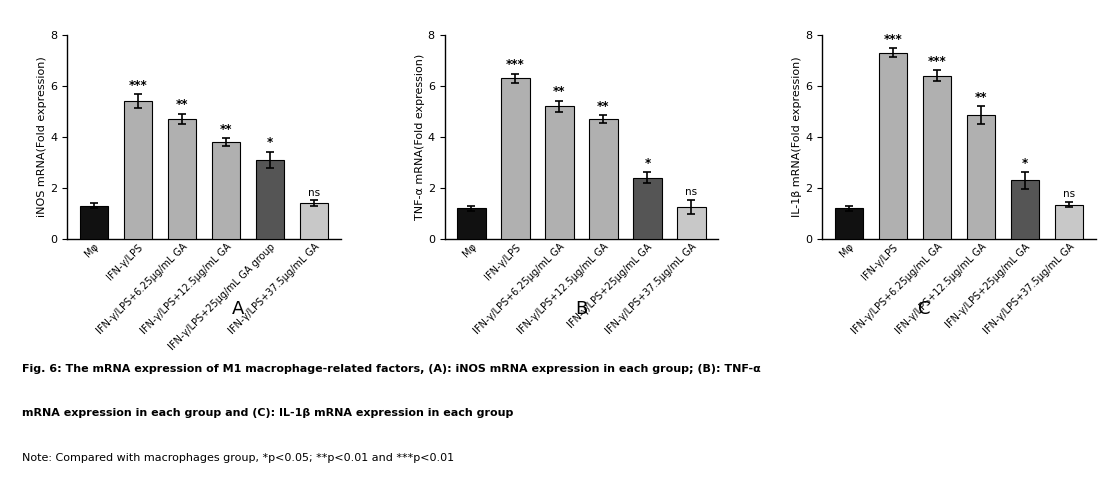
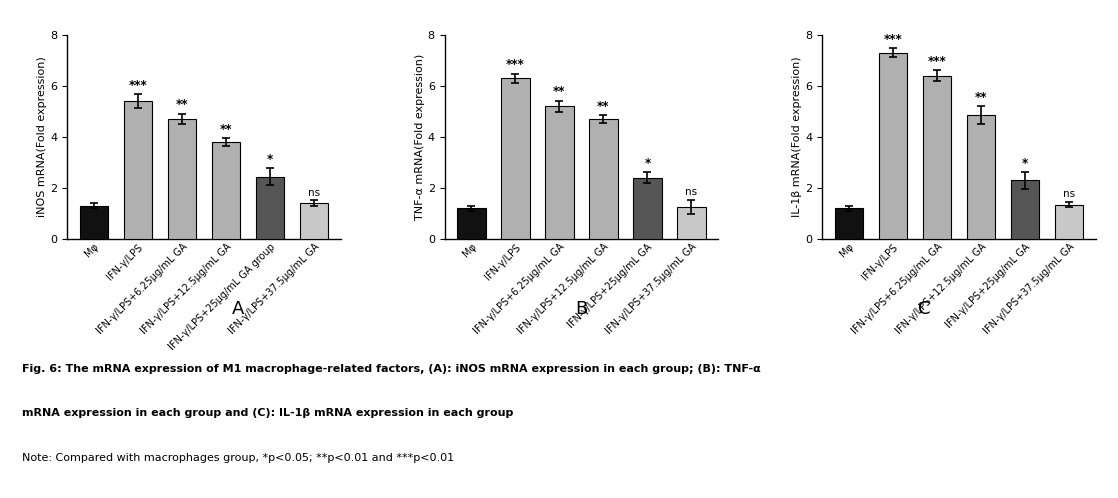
IFN-γ/LPS+25μg/mL GA group: 3.10 -> 2.45
